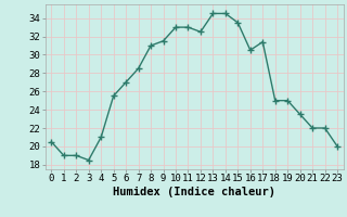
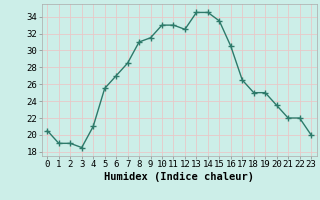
17: 31.4 -> 26.5
